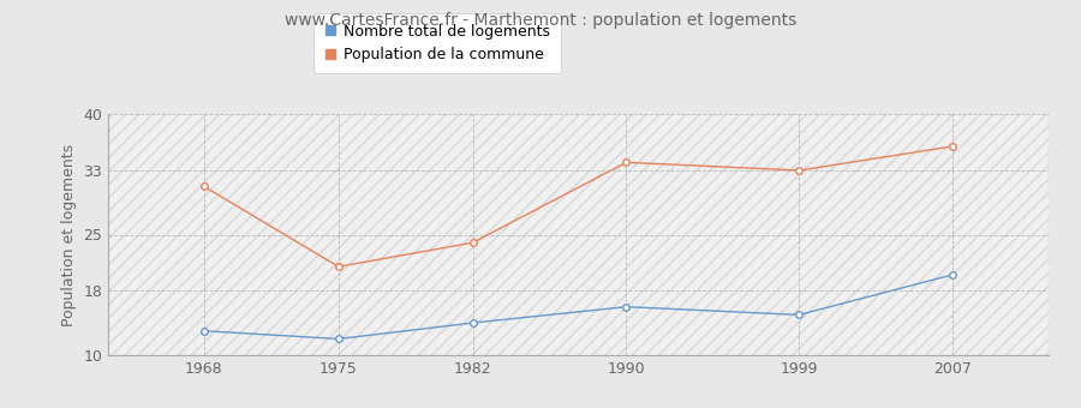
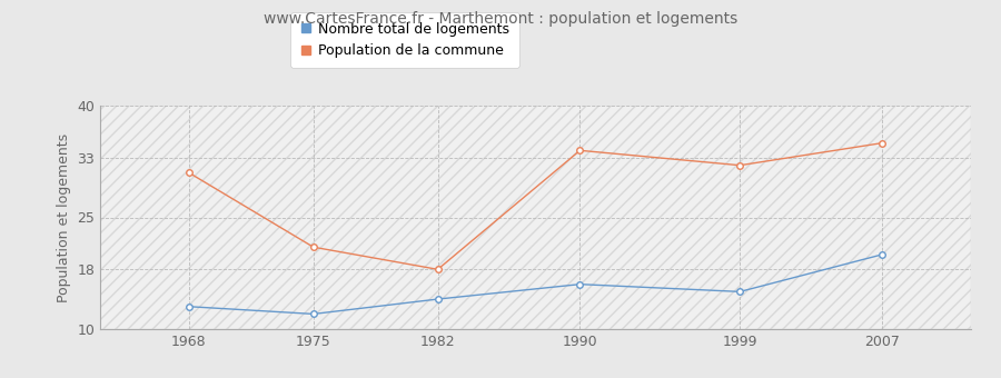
Population de la commune/1982: 24 -> 18
Population de la commune/1999: 33 -> 32
Population de la commune/2007: 36 -> 35
